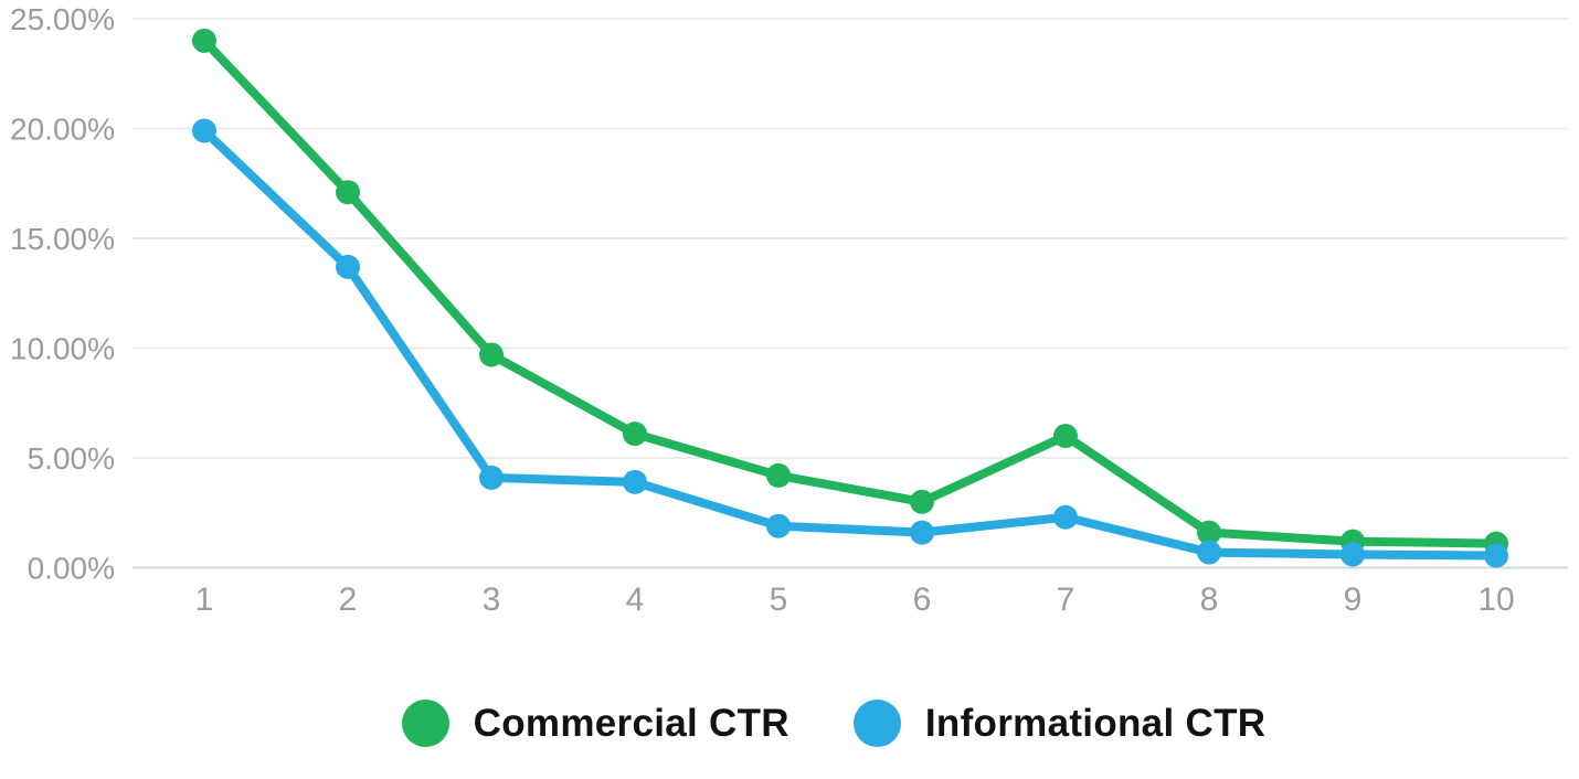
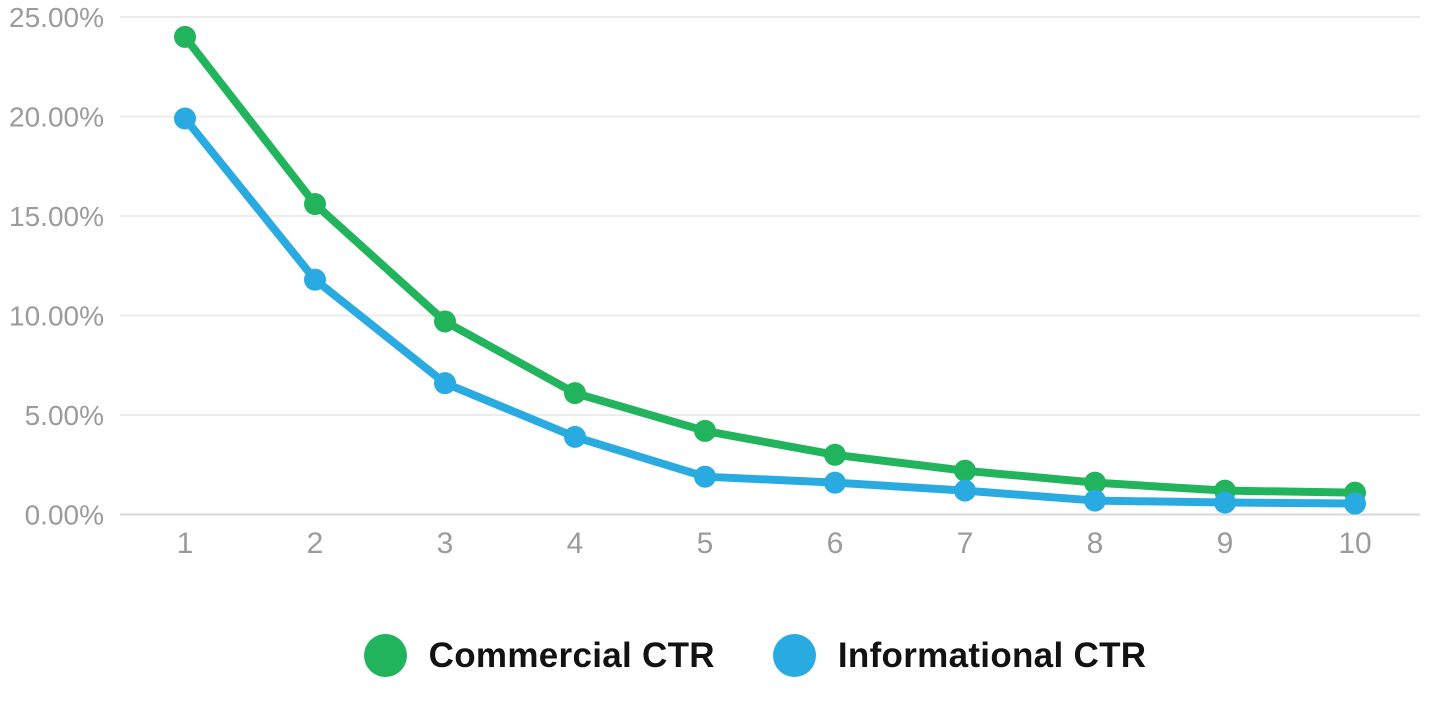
Commercial CTR/2: 17.1% -> 15.6%
Informational CTR/2: 13.7% -> 11.8%
Informational CTR/3: 4.1% -> 6.6%
Commercial CTR/7: 6.0% -> 2.2%
Informational CTR/7: 2.3% -> 1.2%
